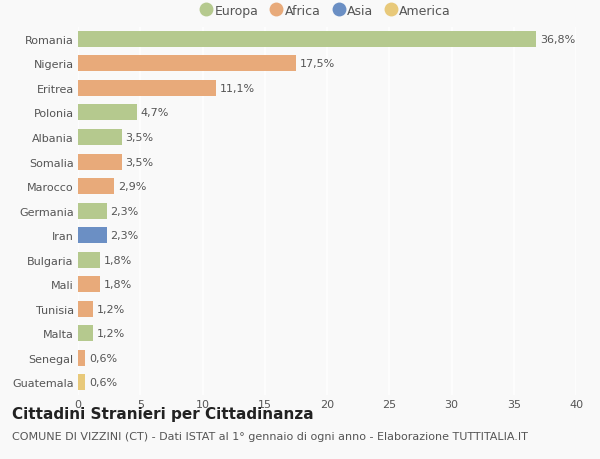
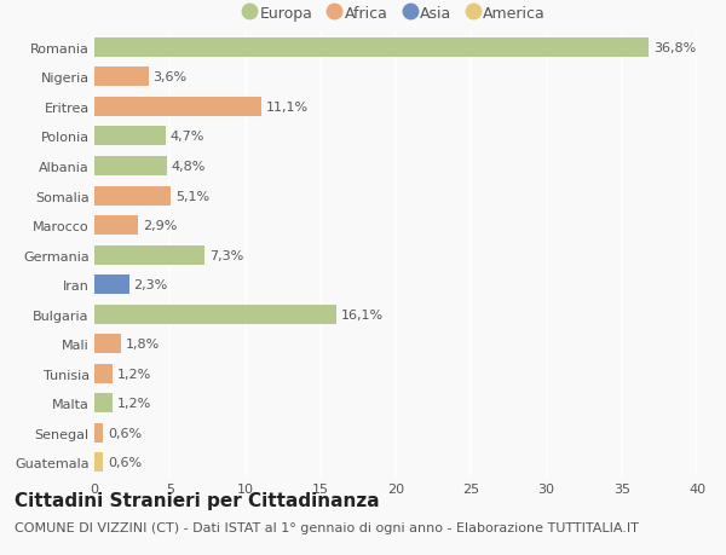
Nigeria: 17,5% -> 3,6%
Albania: 3,5% -> 4,8%
Somalia: 3,5% -> 5,1%
Germania: 2,3% -> 7,3%
Bulgaria: 1,8% -> 16,1%
